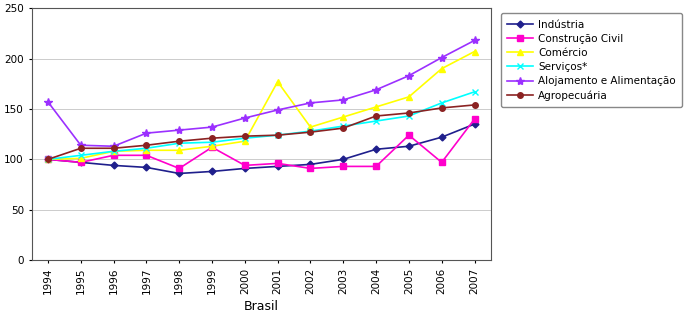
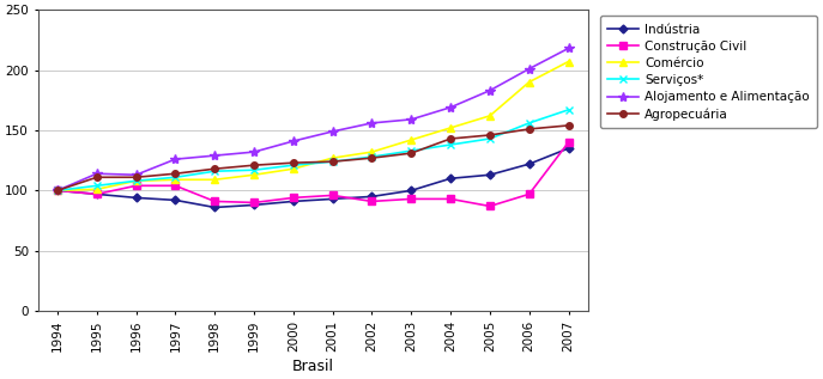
Alojamento e Alimentação/1994: 157 -> 100
Construção Civil/1999: 112 -> 90
Comércio/2001: 177 -> 127
Construção Civil/2005: 124 -> 87
